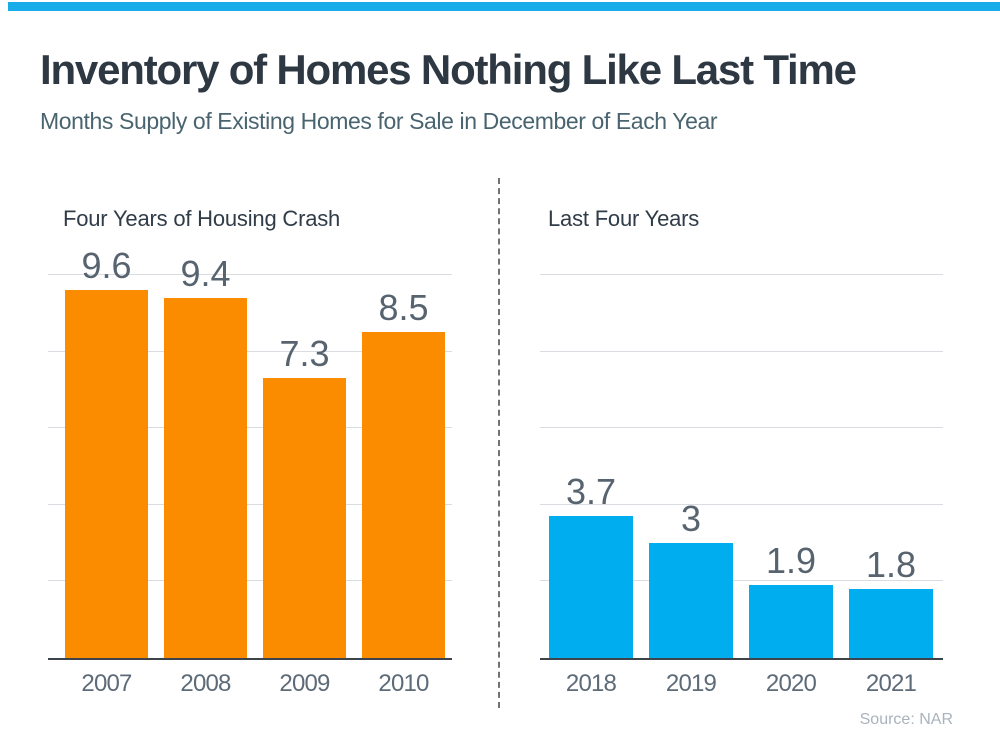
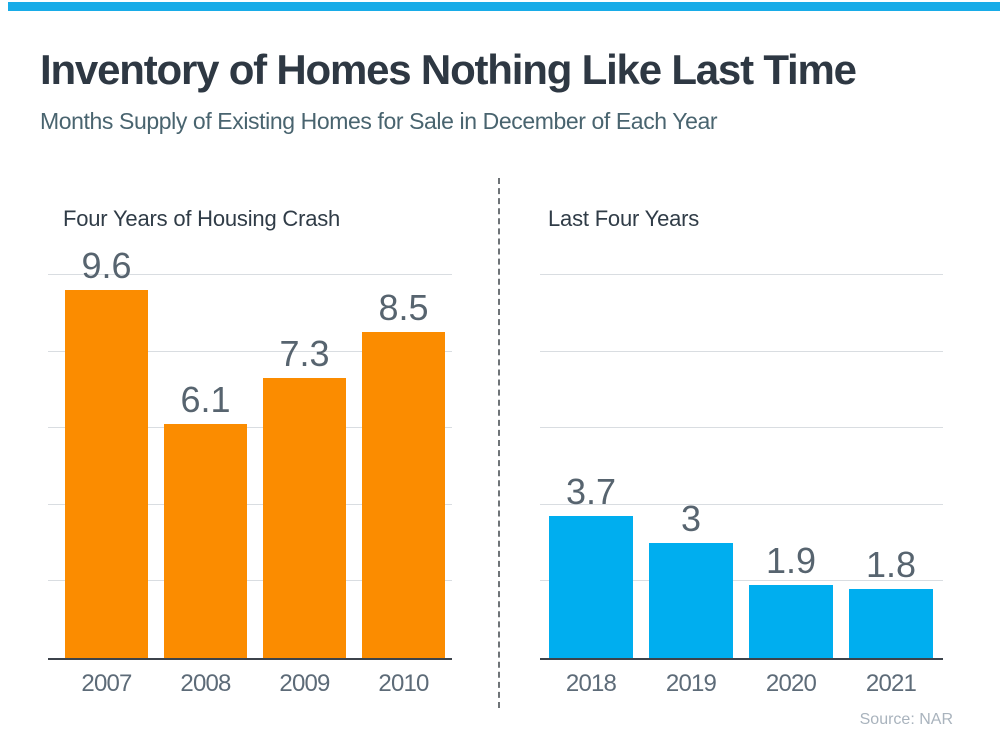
Four Years of Housing Crash/2008: 9.4 -> 6.1
